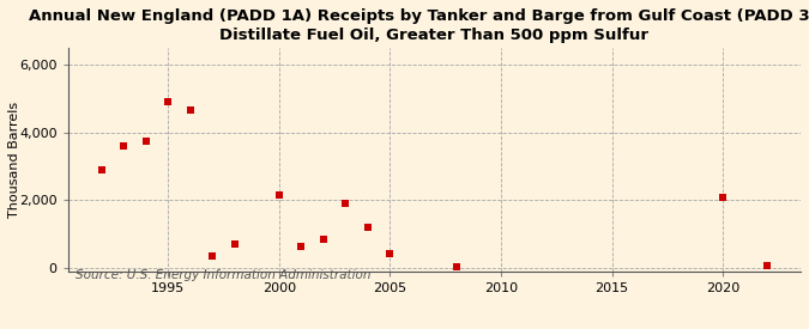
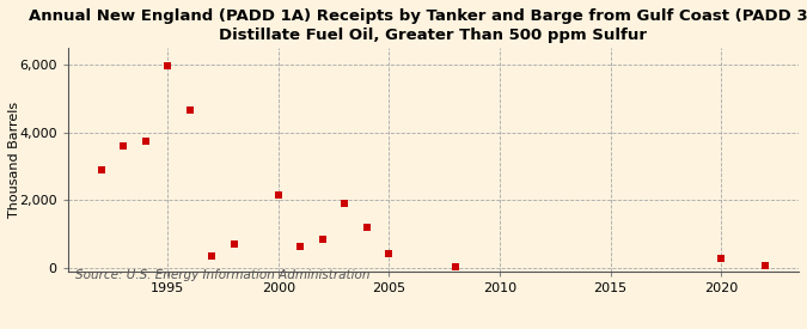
1995: 4,900 -> 5,950
2020: 2,100 -> 280
